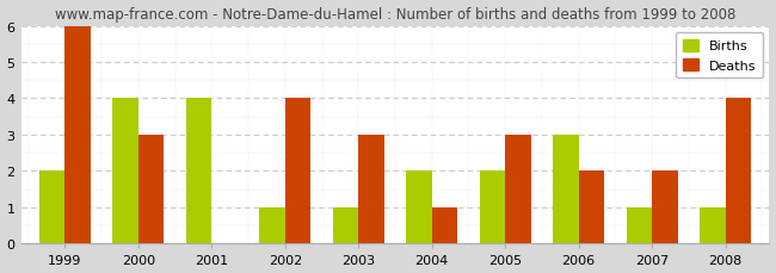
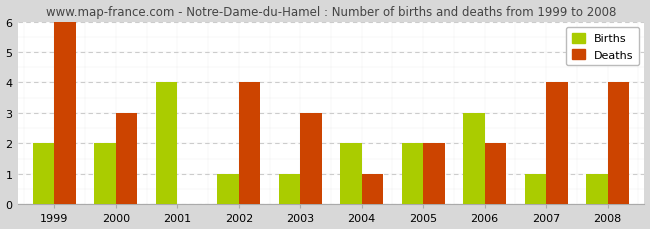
Births/2000: 4 -> 2
Deaths/2005: 3 -> 2
Deaths/2007: 2 -> 4
